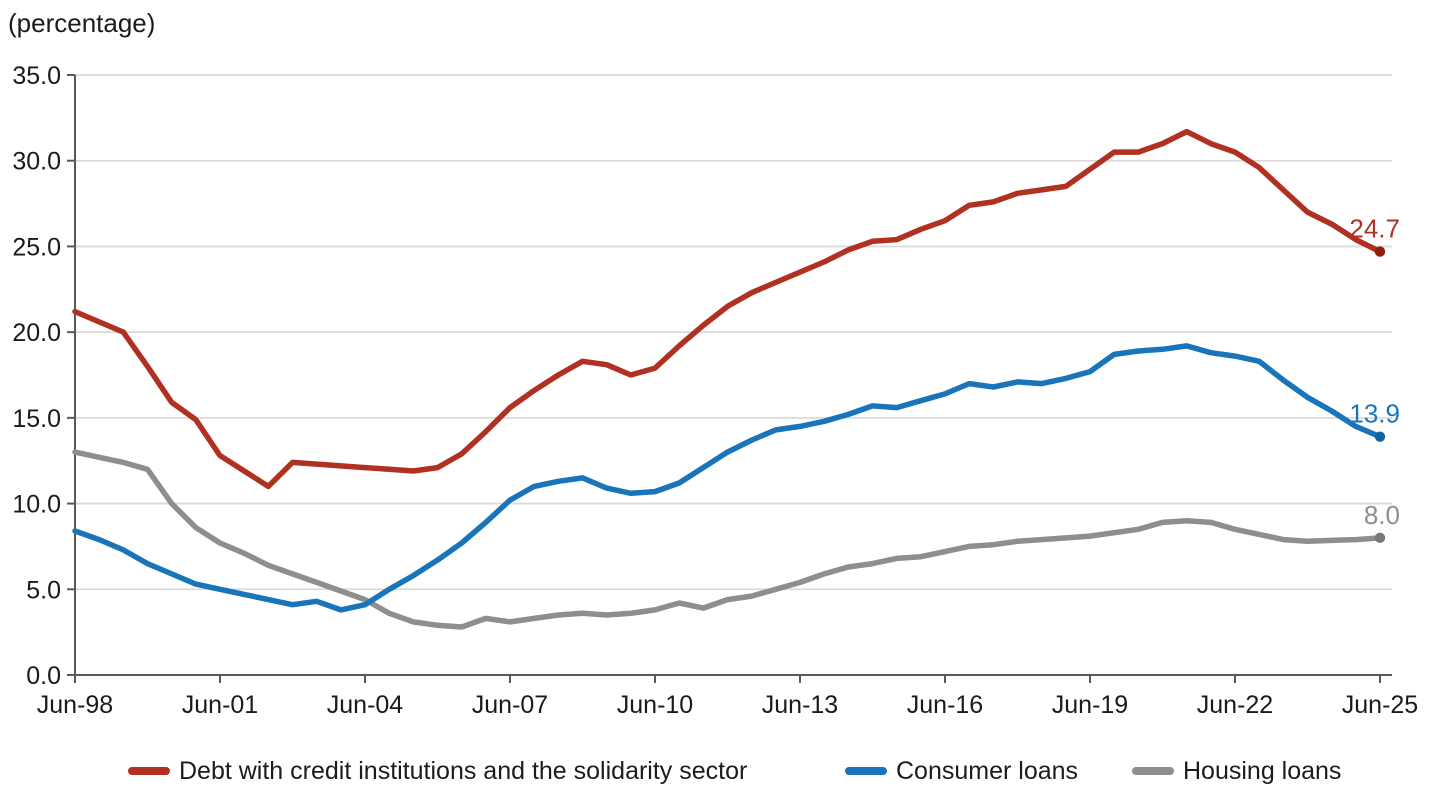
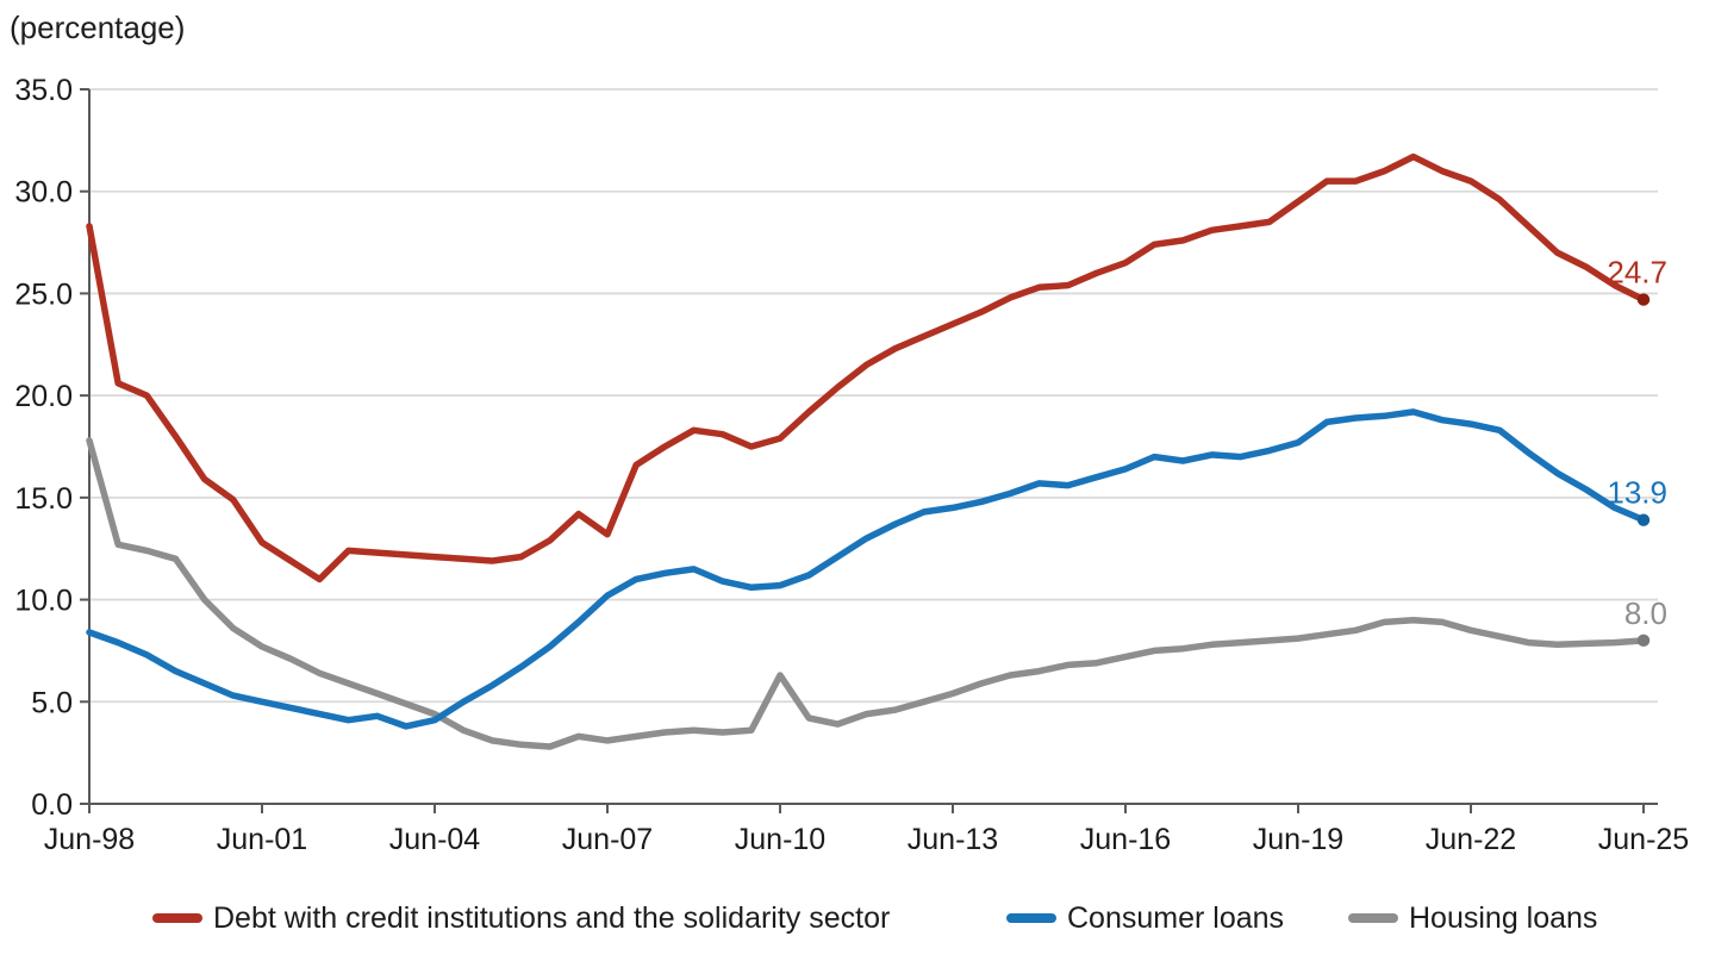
Debt with credit institutions and the solidarity sector/Jun-98: 21.2 -> 28.3
Housing loans/Jun-98: 13.0 -> 17.8
Debt with credit institutions and the solidarity sector/Jun-07: 15.6 -> 13.2
Housing loans/Jun-10: 3.8 -> 6.3
